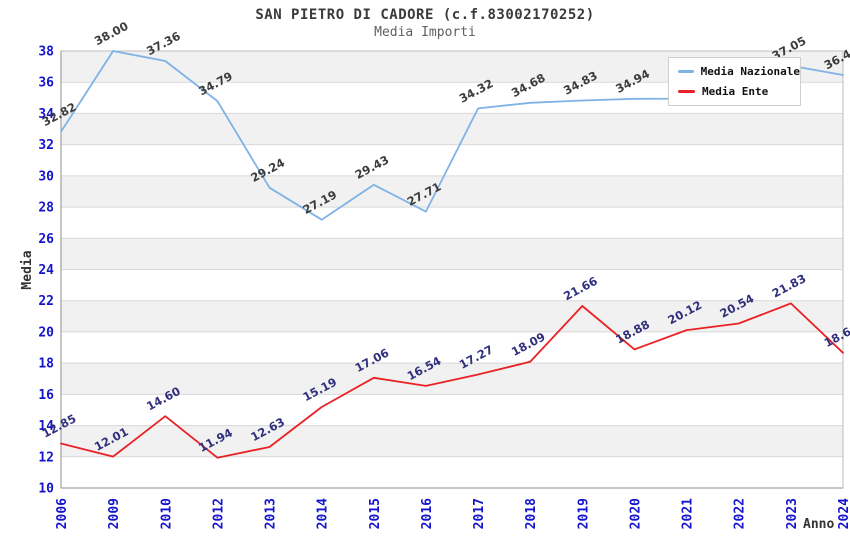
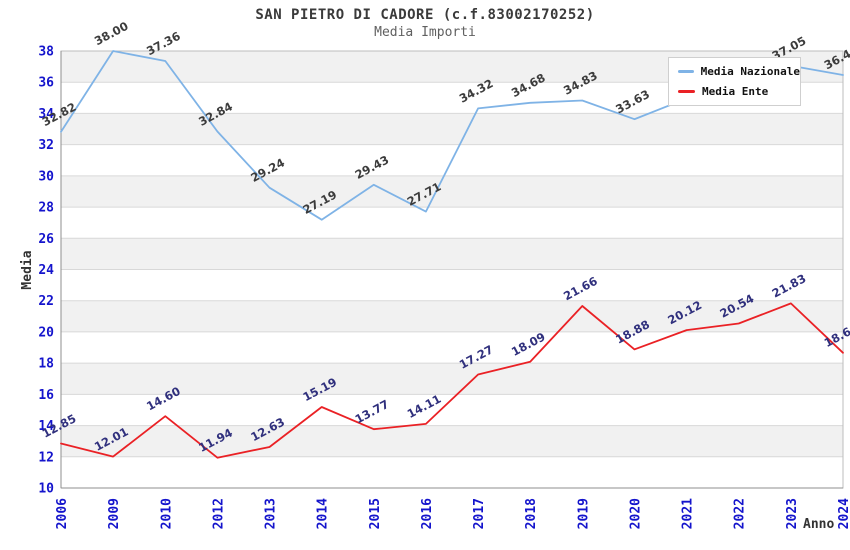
Media Nazionale/2012: 34.79 -> 32.84
Media Ente/2015: 17.06 -> 13.77
Media Ente/2016: 16.54 -> 14.11
Media Nazionale/2020: 34.94 -> 33.63
